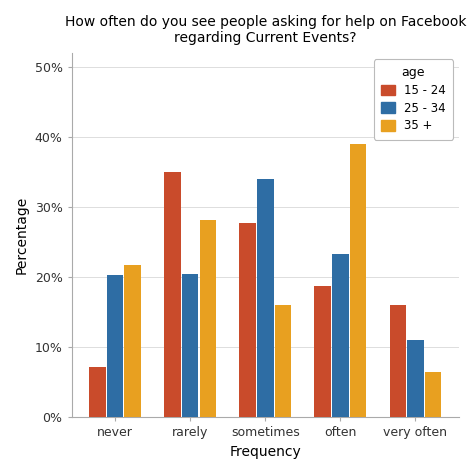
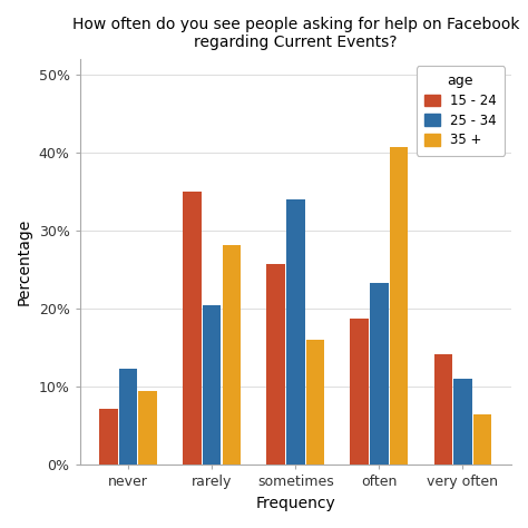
25 - 34/never: 20.4% -> 12.4%
35 +/never: 21.8% -> 9.5%
15 - 24/sometimes: 27.8% -> 25.8%
35 +/often: 39.0% -> 40.7%
15 - 24/very often: 16.0% -> 14.2%
